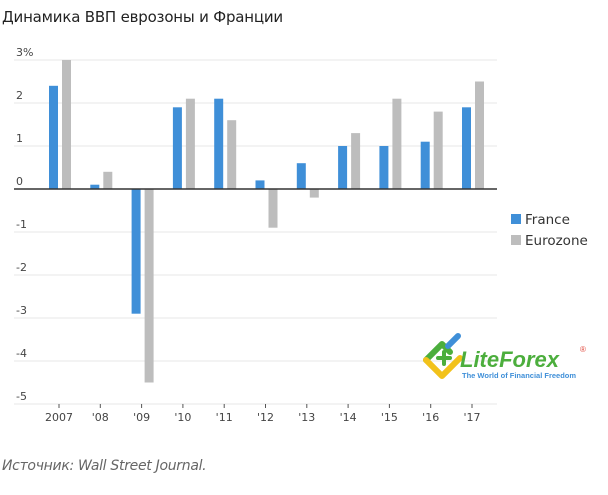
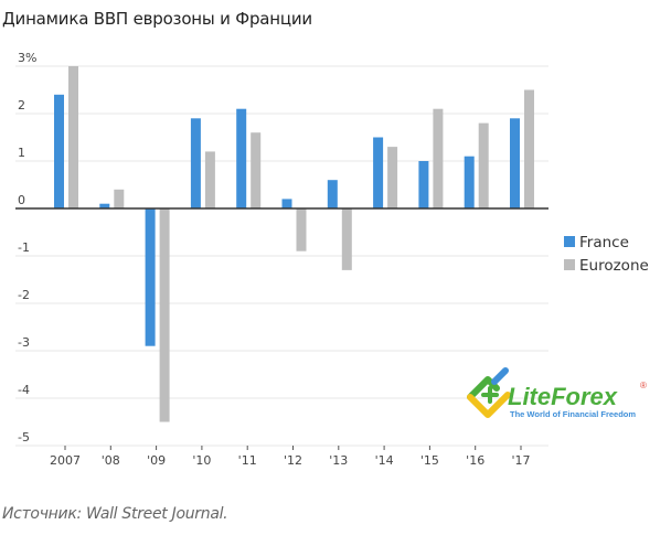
Eurozone/'10: 2.1% -> 1.2%
Eurozone/'13: -0.2% -> -1.3%
France/'14: 1.0% -> 1.5%
